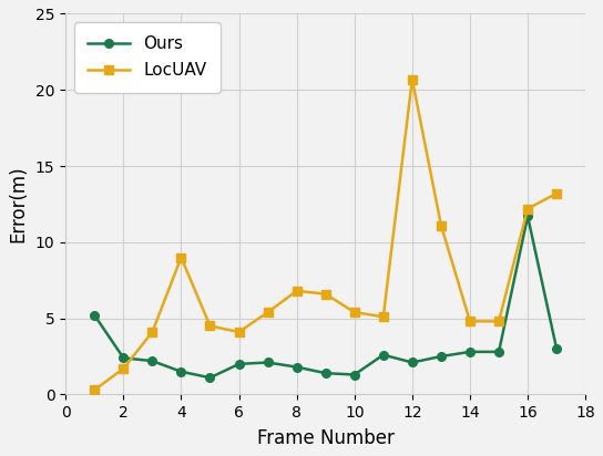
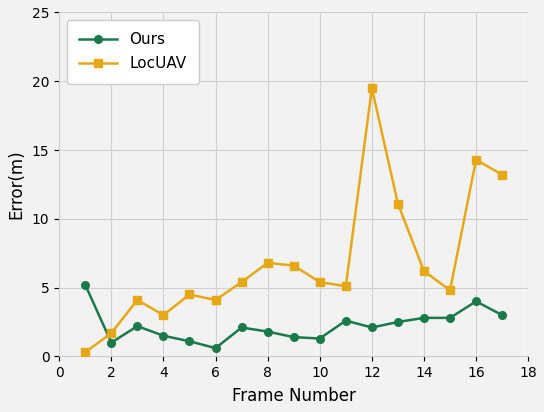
Ours/2: 2.4 -> 1.0
LocUAV/4: 9.0 -> 3.0
Ours/6: 2.0 -> 0.6
LocUAV/12: 20.7 -> 19.5
LocUAV/14: 4.8 -> 6.2
Ours/16: 11.7 -> 4.0
LocUAV/16: 12.2 -> 14.3
